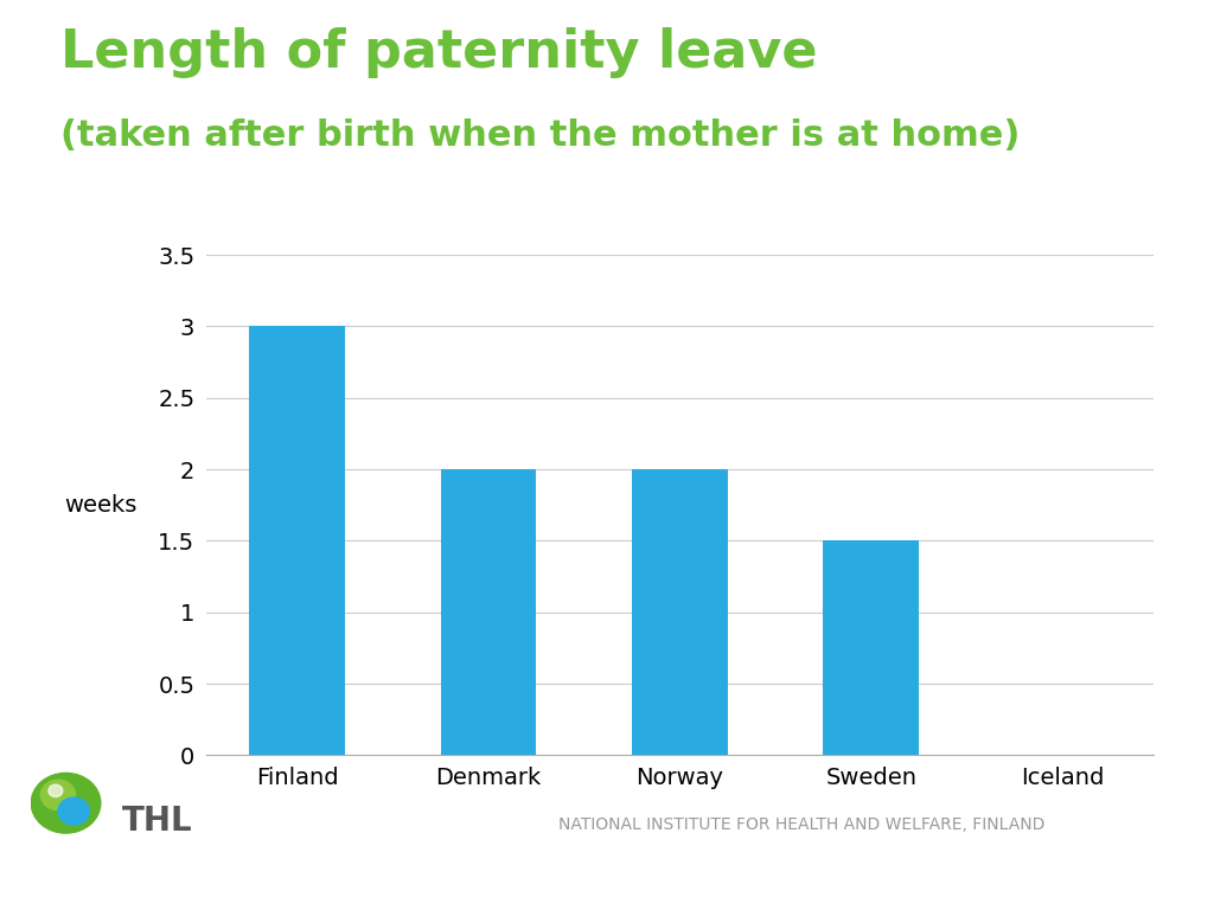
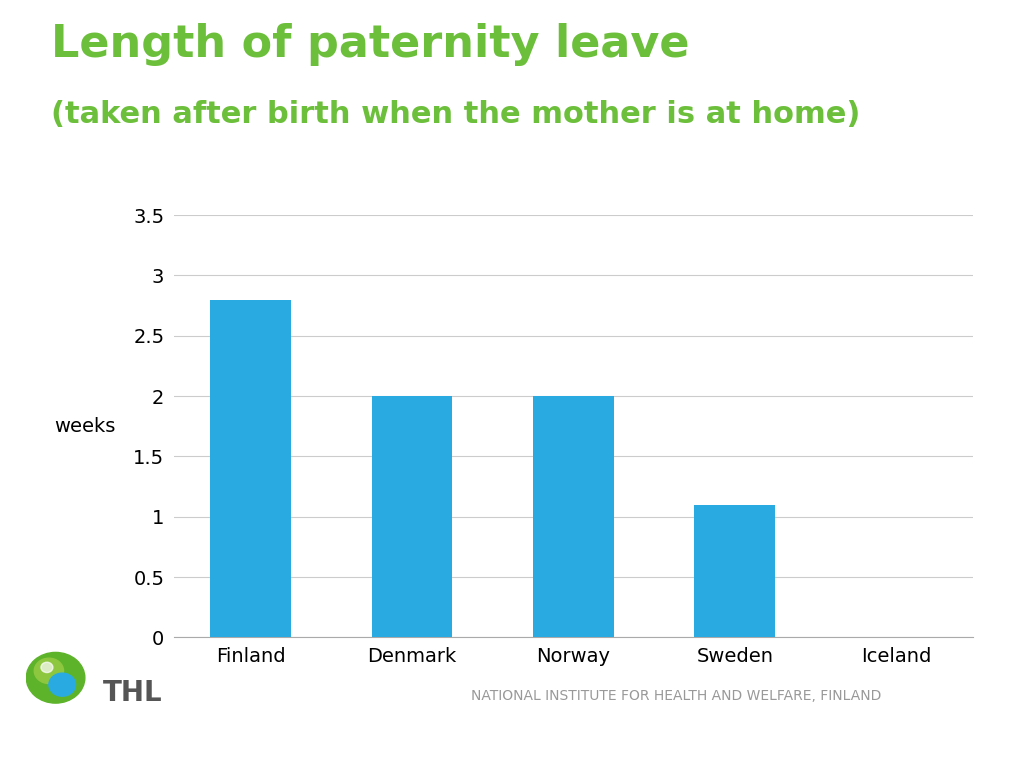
Finland: 3.0 -> 2.8
Sweden: 1.5 -> 1.1
